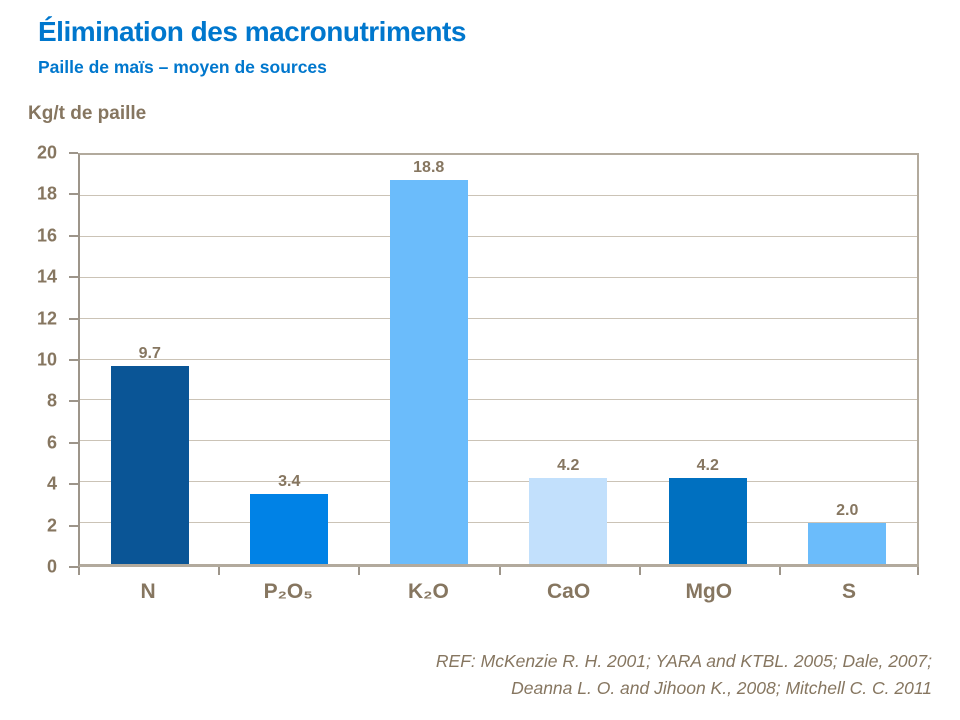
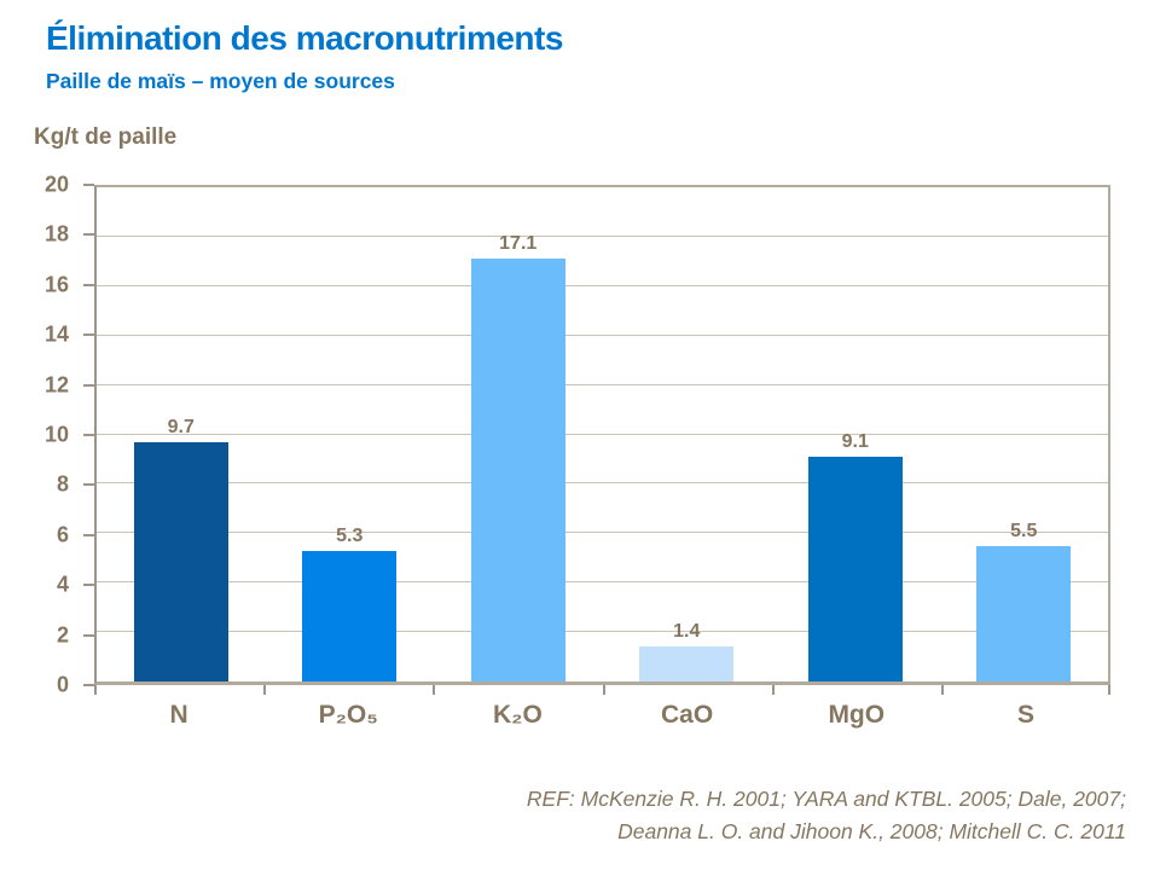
P₂O₅: 3.4 -> 5.3
K₂O: 18.8 -> 17.1
CaO: 4.2 -> 1.4
MgO: 4.2 -> 9.1
S: 2.0 -> 5.5
